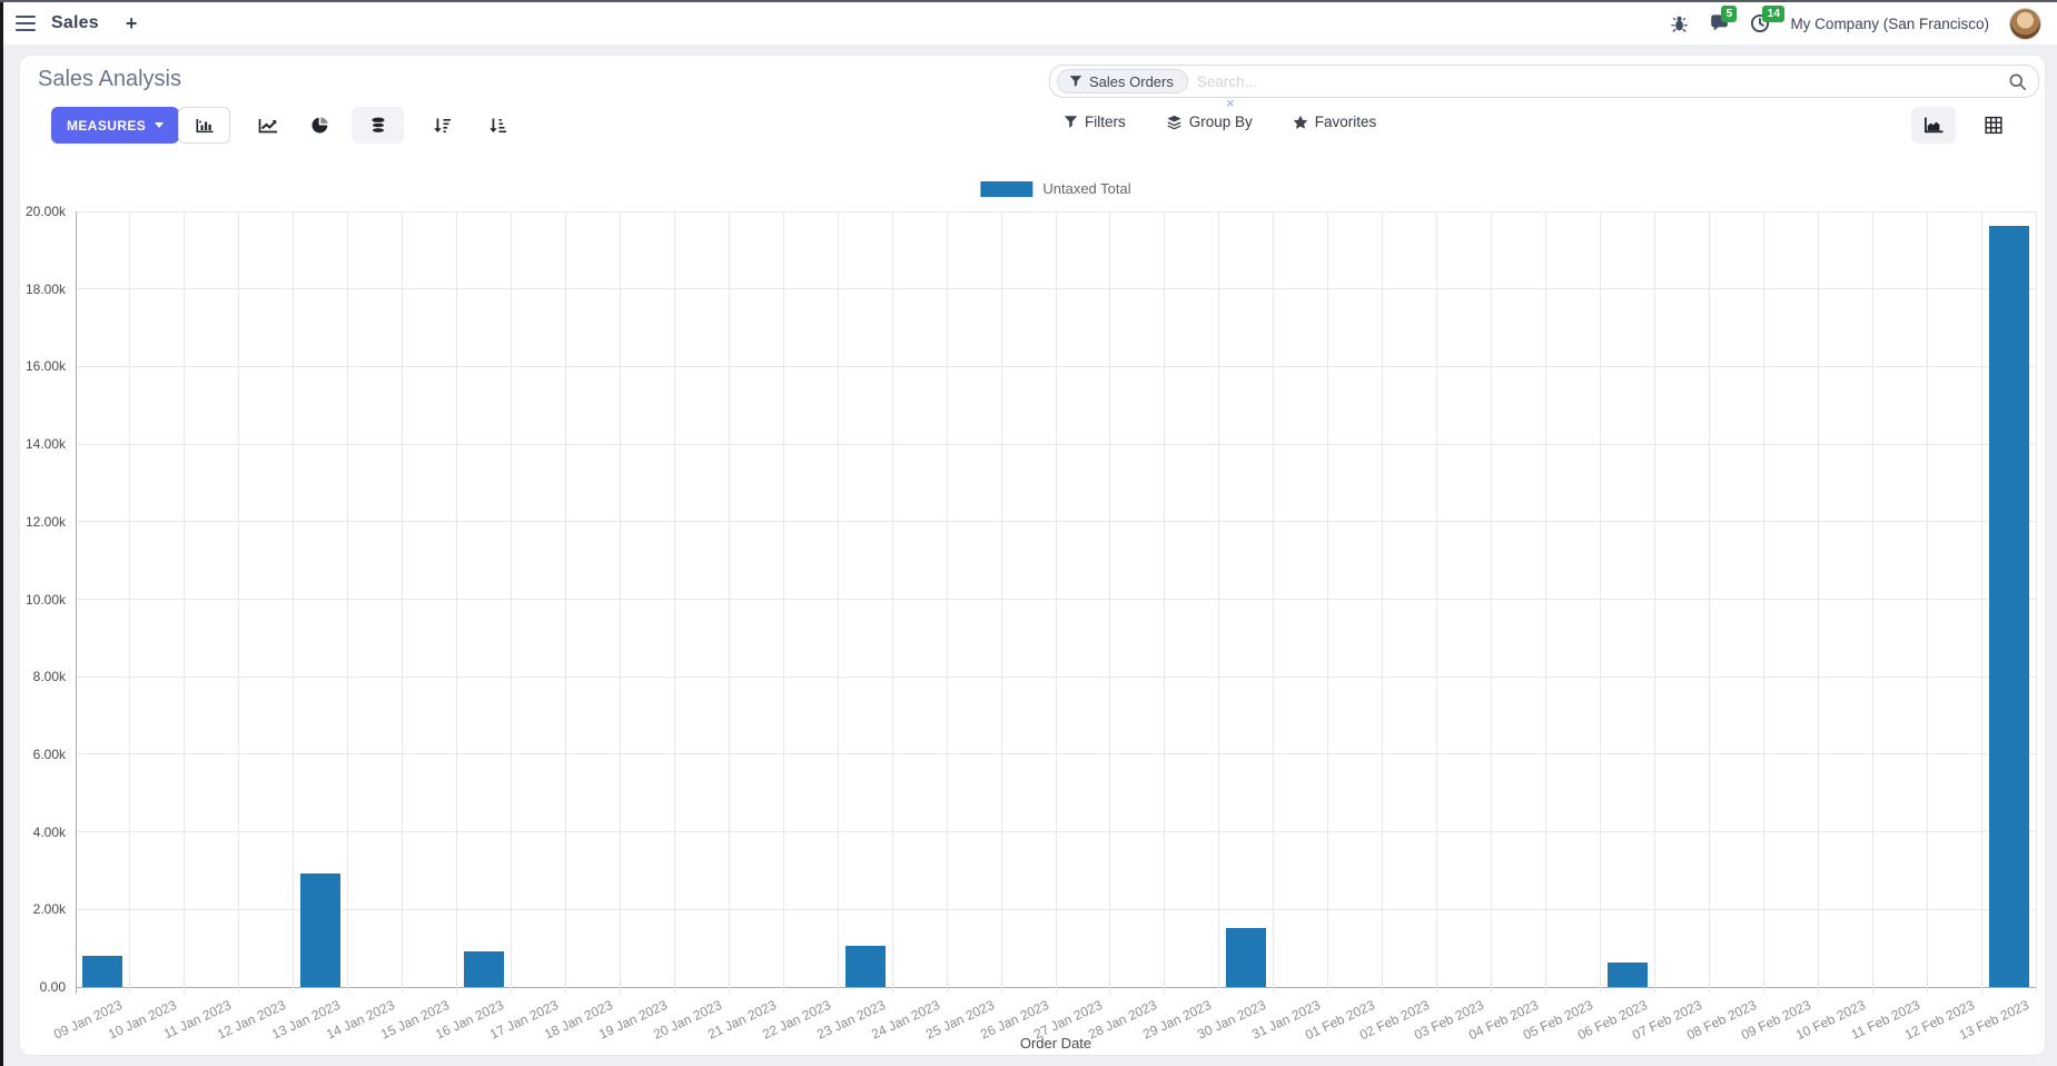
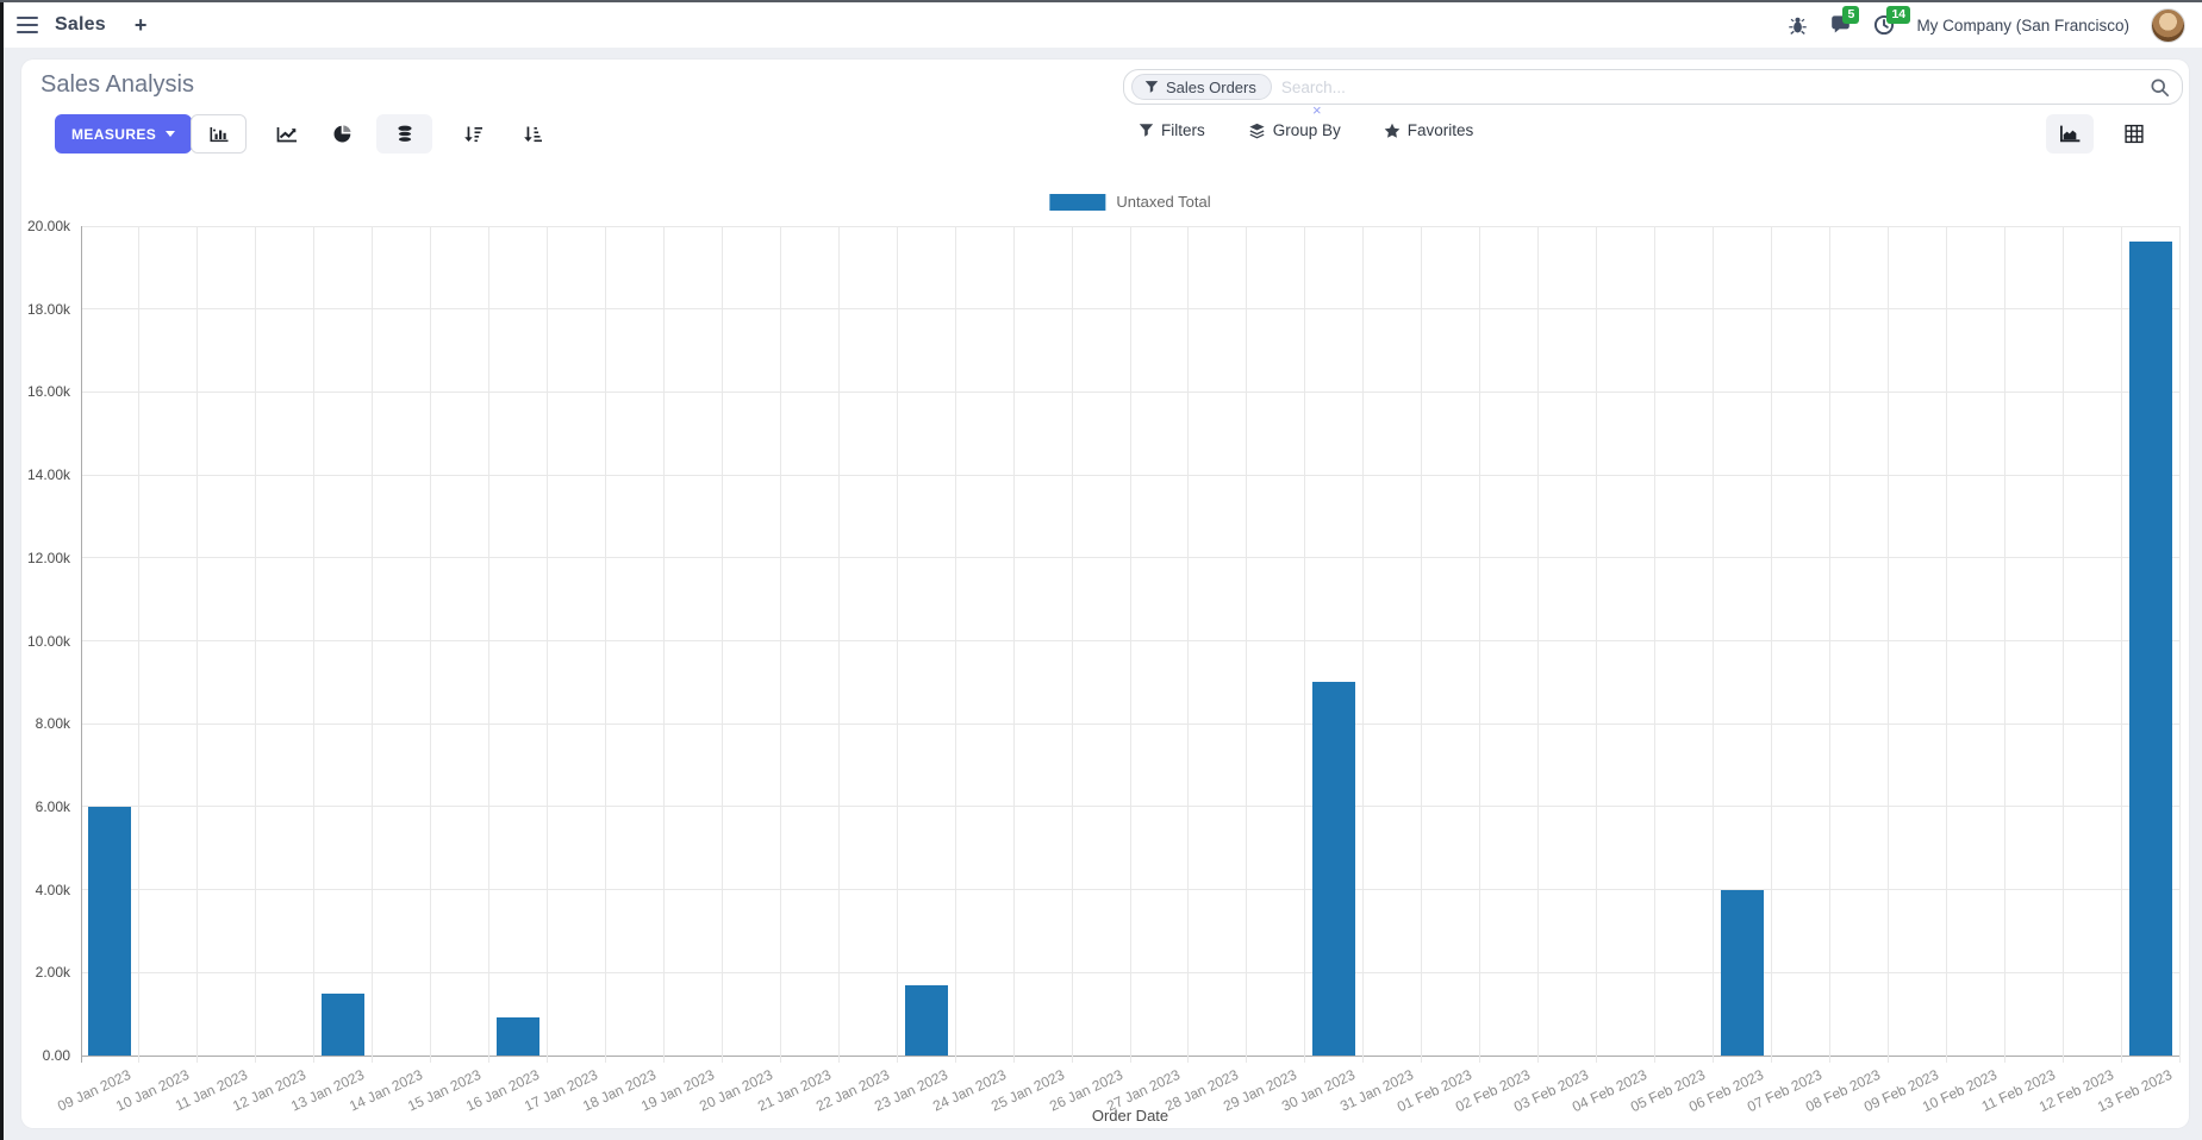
09 Jan 2023: 0.8k -> 6.0k
13 Jan 2023: 2.9k -> 1.5k
23 Jan 2023: 1.1k -> 1.7k
30 Jan 2023: 1.5k -> 9.0k
06 Feb 2023: 0.6k -> 4.0k
